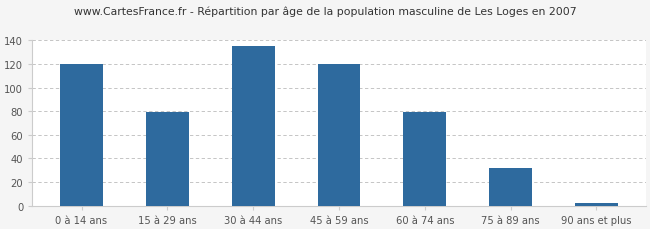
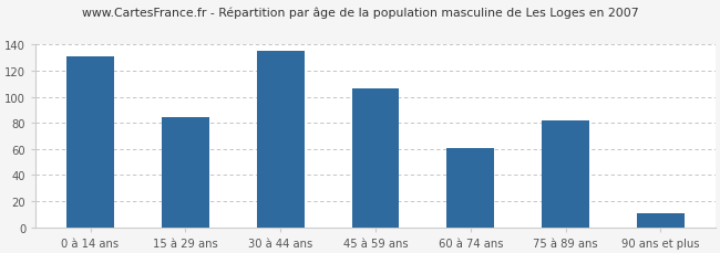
0 à 14 ans: 120 -> 131
15 à 29 ans: 79 -> 84
45 à 59 ans: 120 -> 106
60 à 74 ans: 79 -> 61
75 à 89 ans: 32 -> 82
90 ans et plus: 2 -> 11
